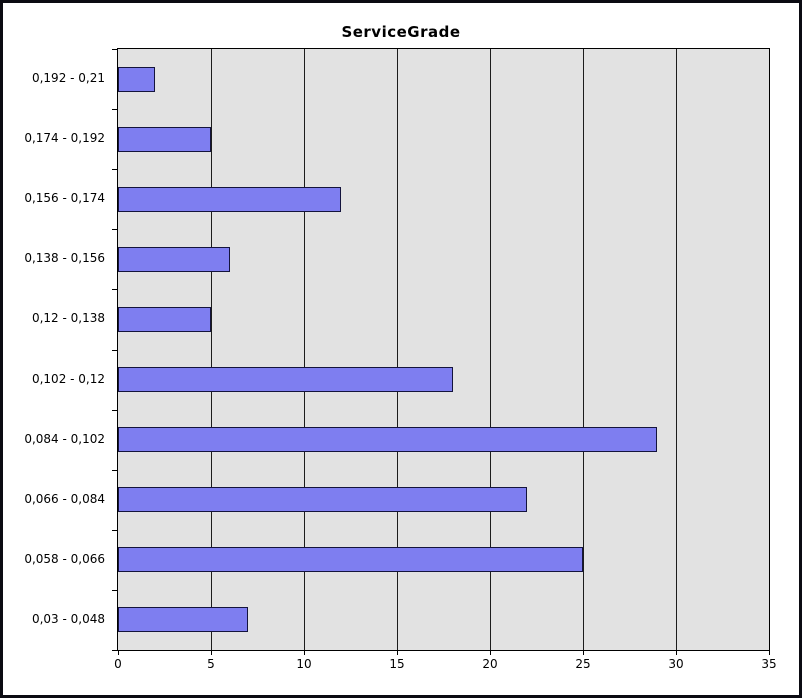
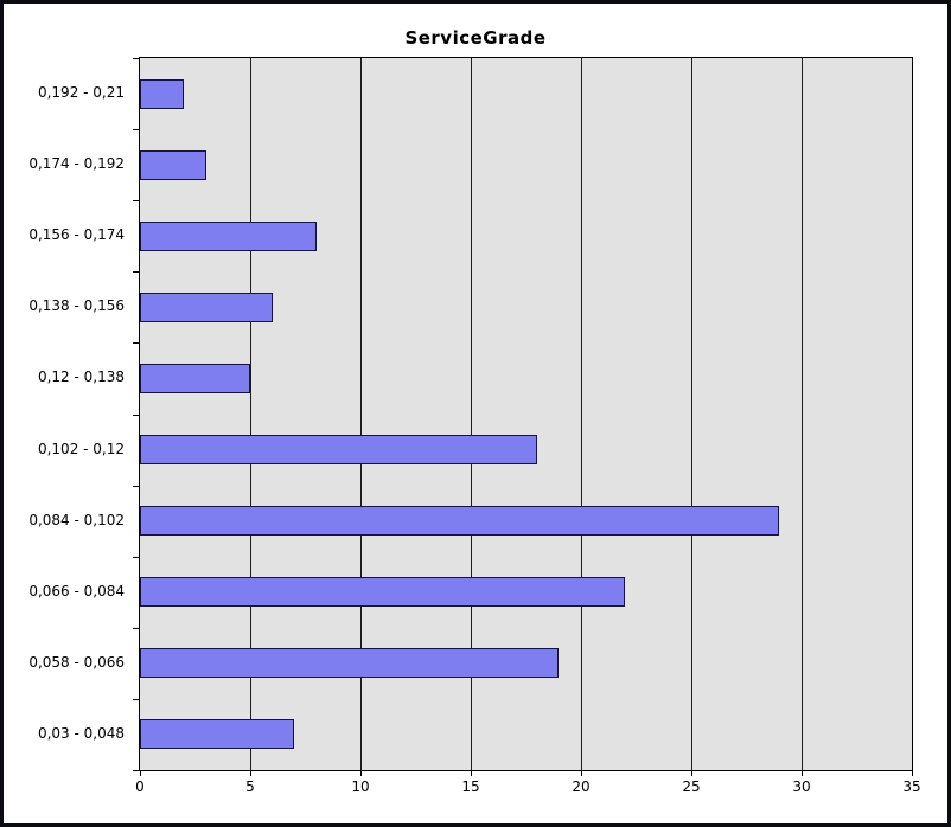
0,174 - 0,192: 5 -> 3
0,156 - 0,174: 12 -> 8
0,058 - 0,066: 25 -> 19
